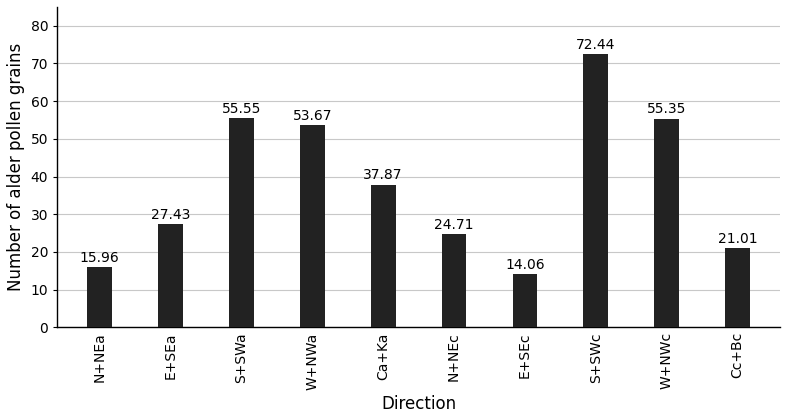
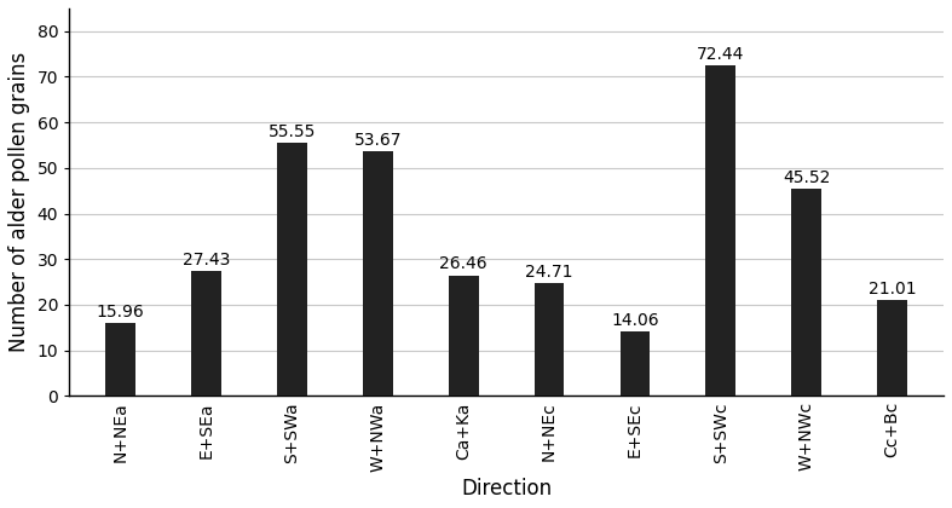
Ca+Ka: 37.87 -> 26.46
W+NWc: 55.35 -> 45.52
